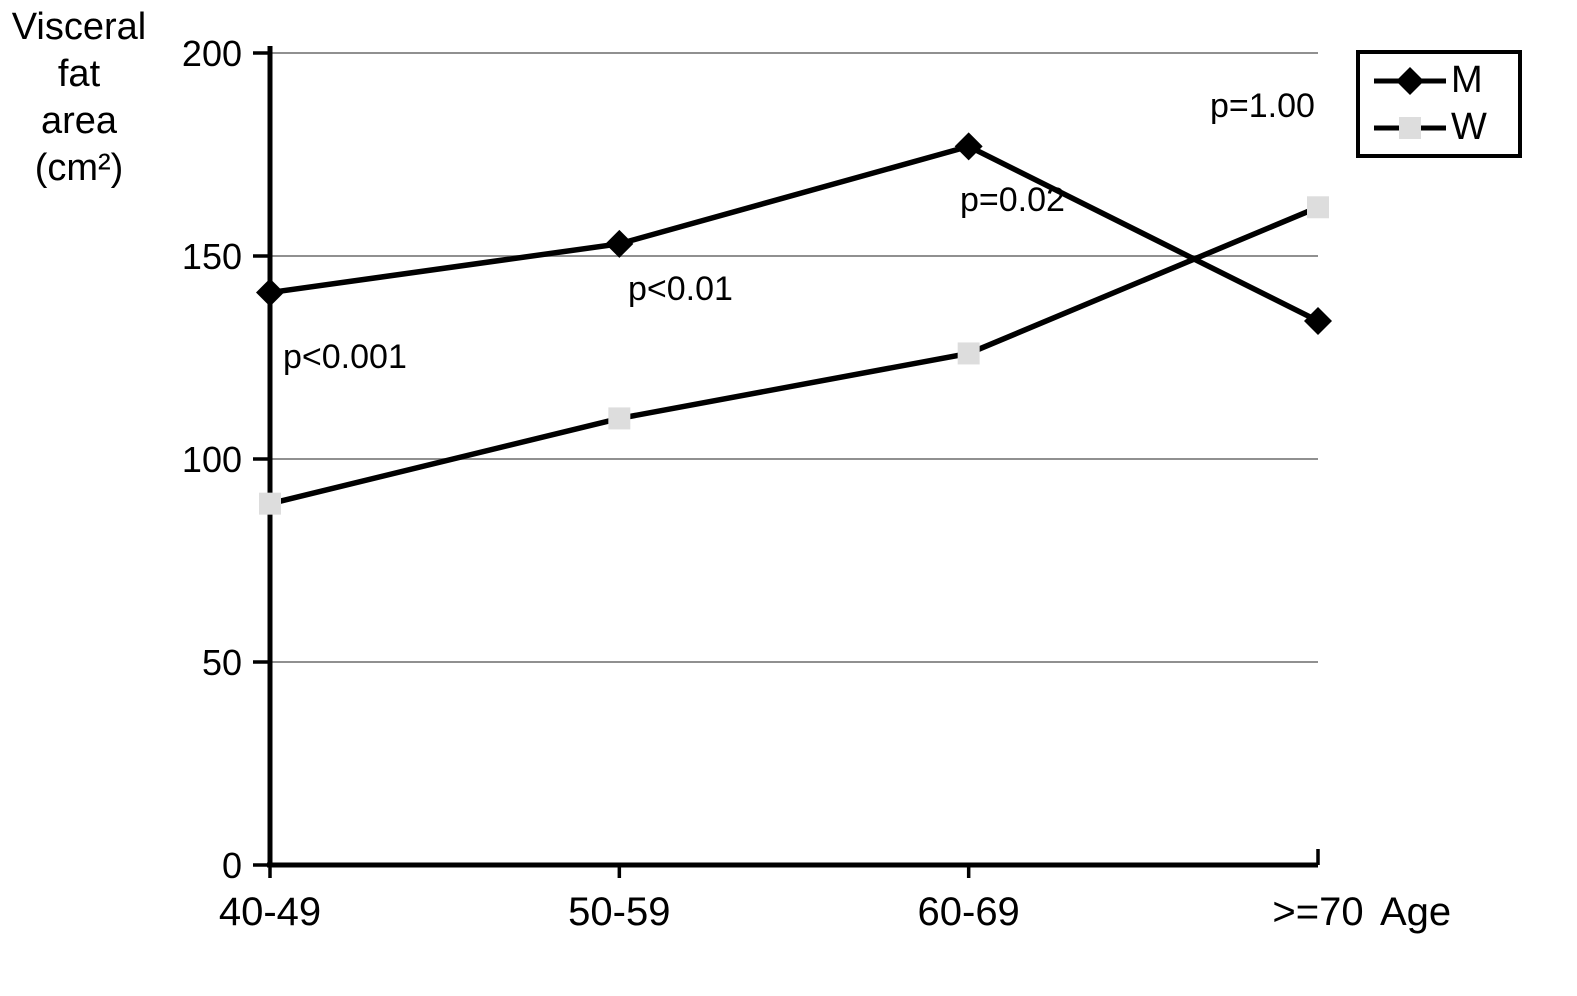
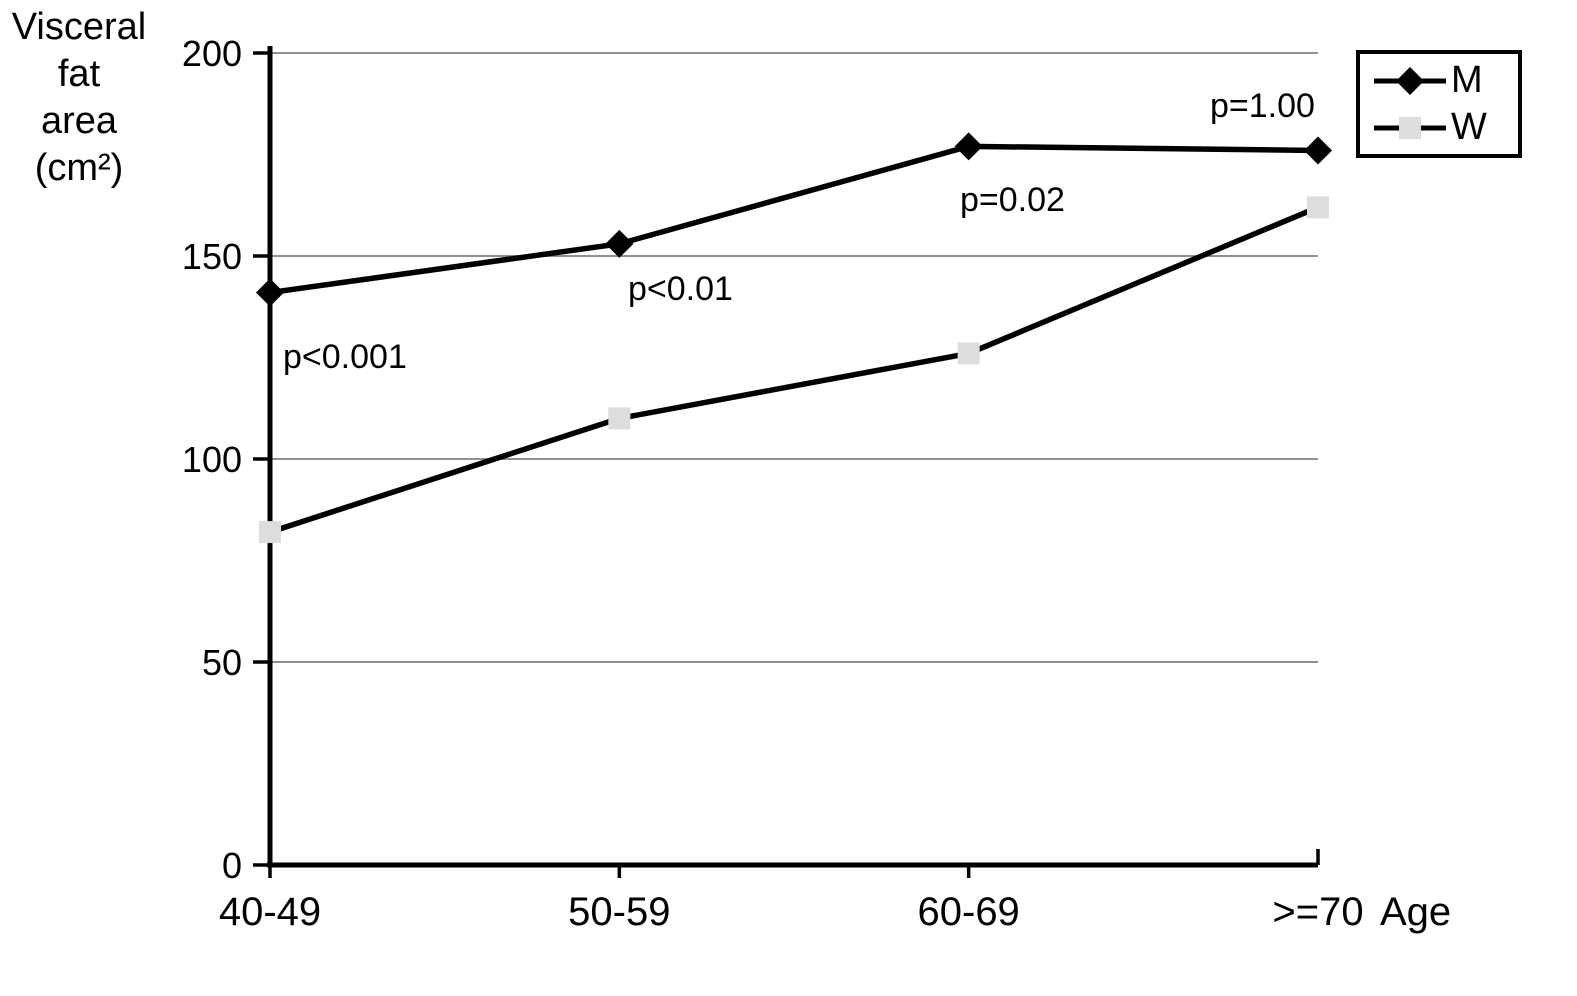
W/40-49: 89 -> 82
M/>=70: 134 -> 176
